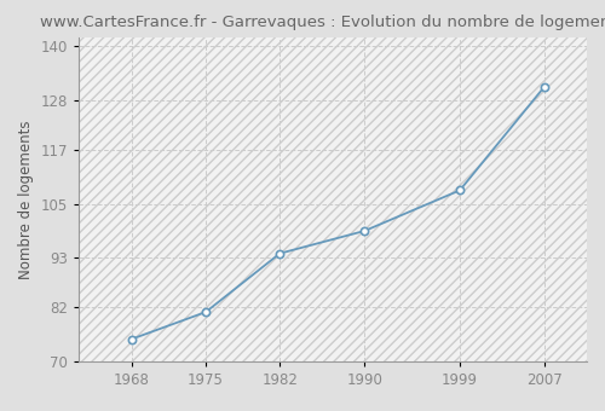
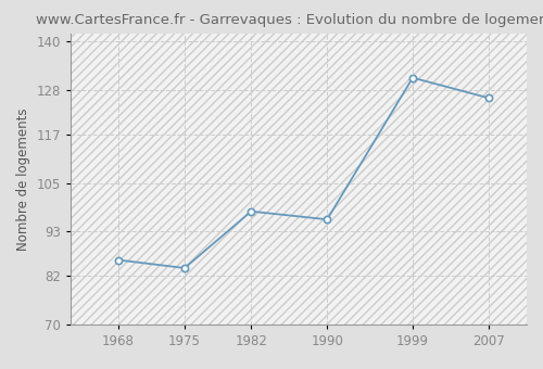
1968: 75 -> 86
1975: 81 -> 84
1982: 94 -> 98
1990: 99 -> 96
1999: 108 -> 131
2007: 131 -> 126
